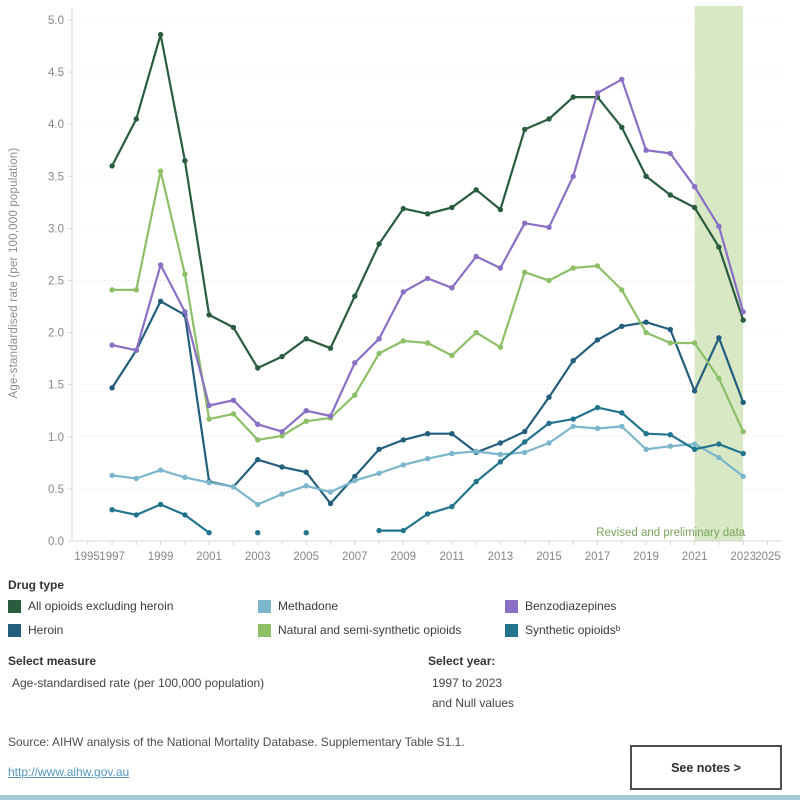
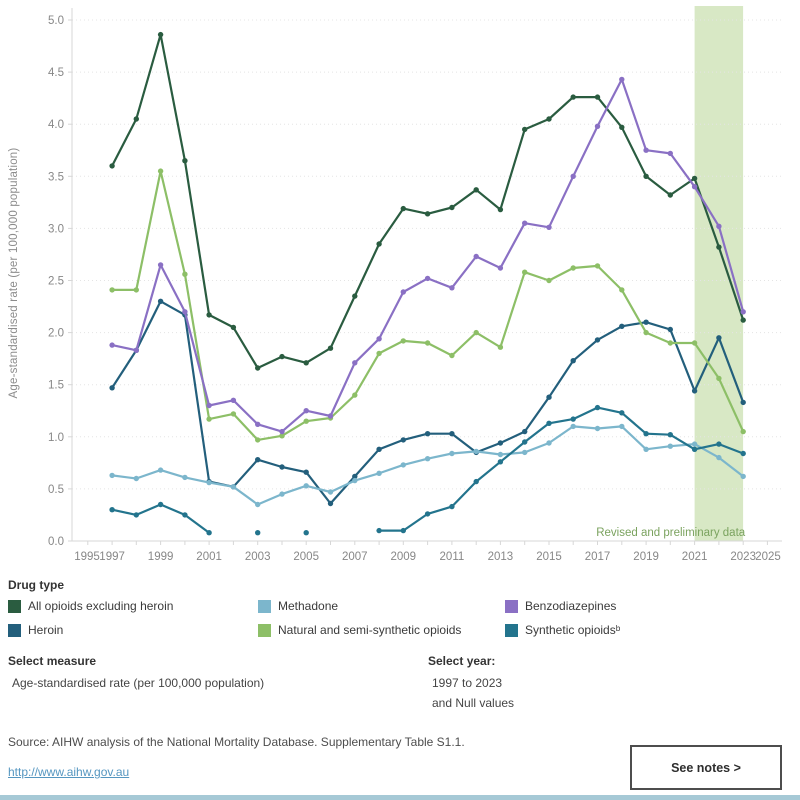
All opioids excluding heroin/2005: 1.94 -> 1.71
Benzodiazepines/2017: 4.30 -> 3.98
All opioids excluding heroin/2021: 3.20 -> 3.48
